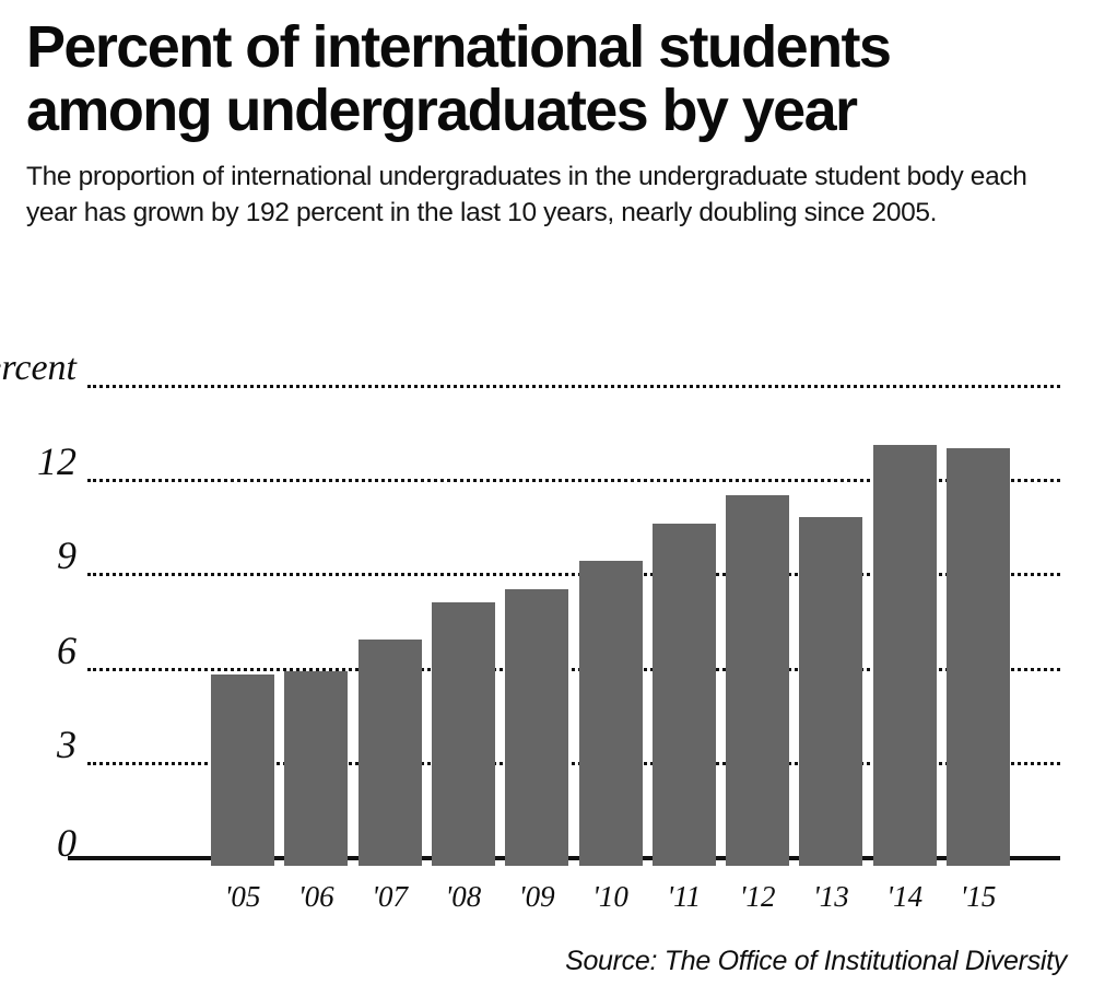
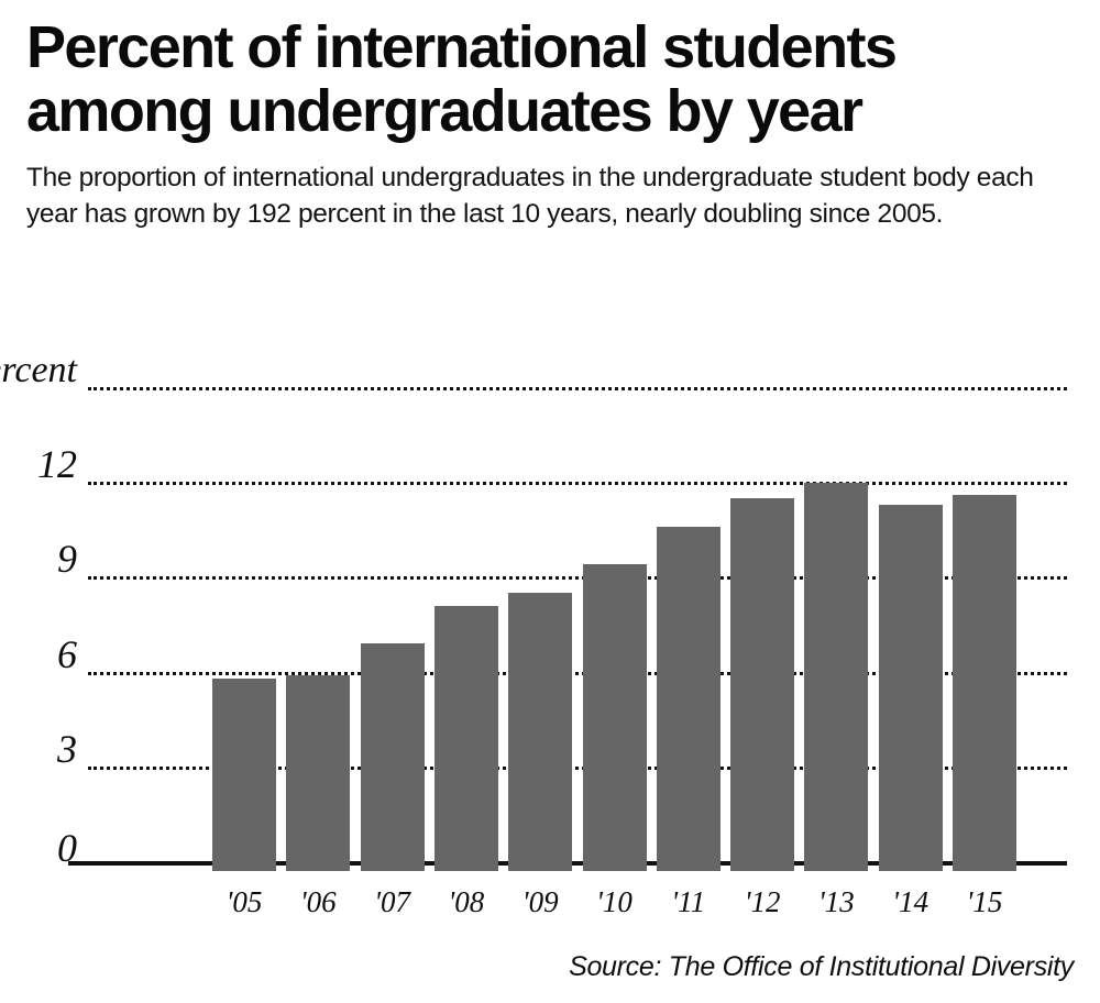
'13: 11.1 -> 12.3
'14: 13.4 -> 11.6
'15: 13.3 -> 11.9
